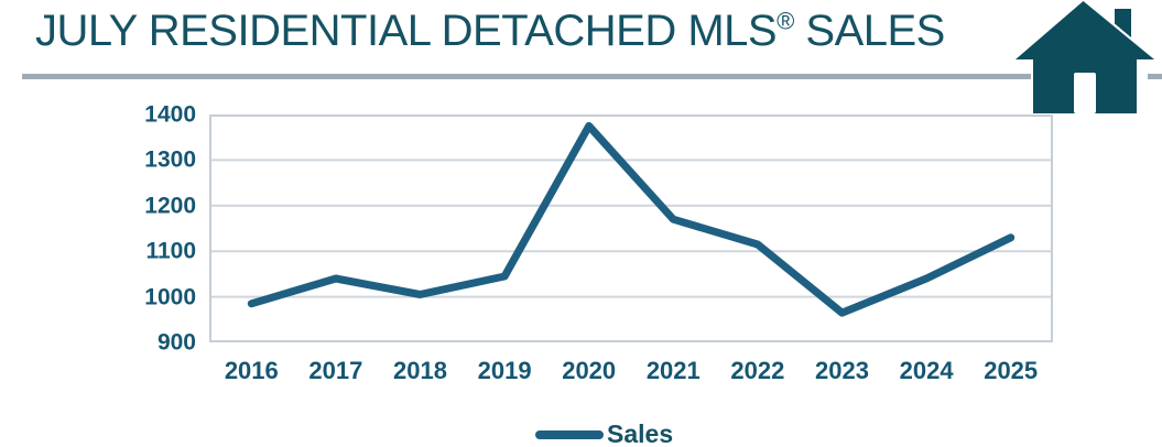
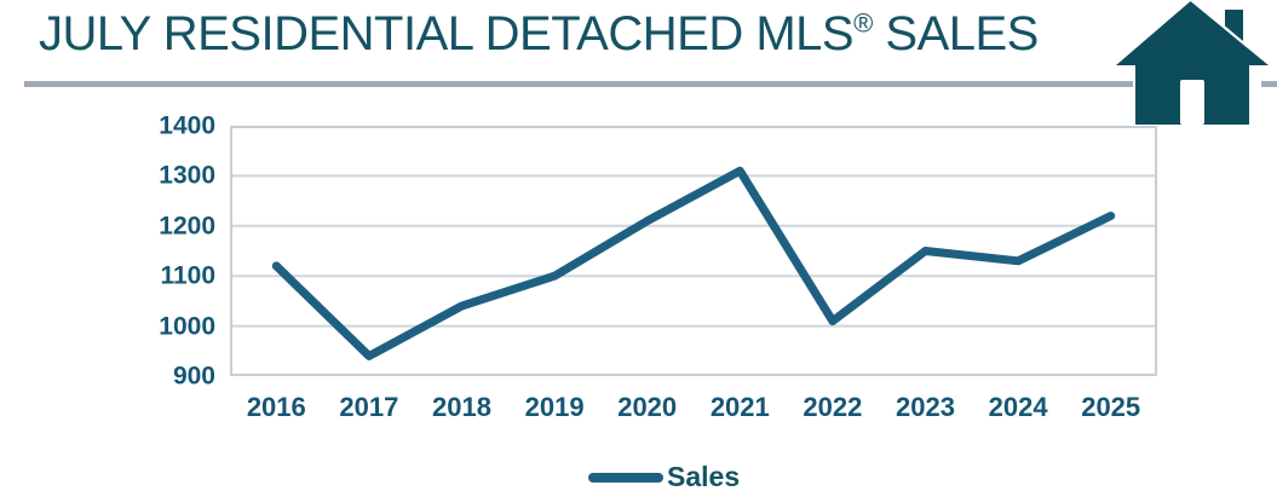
2016: 980 -> 1120
2017: 1040 -> 940
2018: 1000 -> 1040
2019: 1040 -> 1100
2020: 1380 -> 1210
2021: 1170 -> 1310
2022: 1120 -> 1010
2023: 960 -> 1150
2024: 1040 -> 1130
2025: 1130 -> 1220
